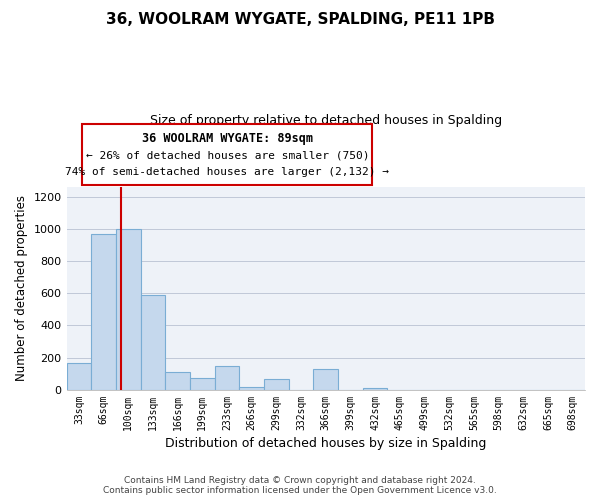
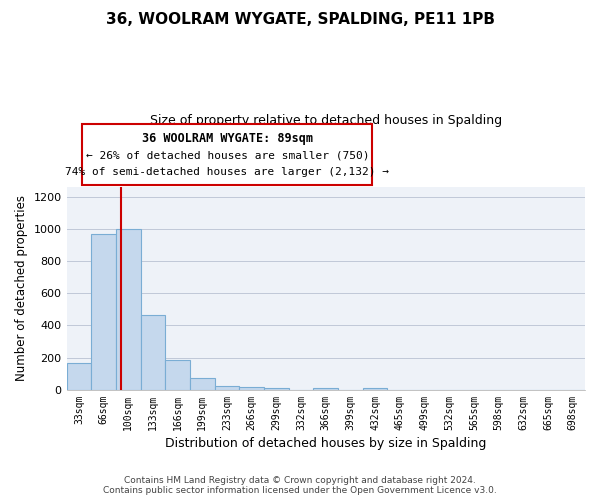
133sqm: 590 -> 460
166sqm: 110 -> 180
233sqm: 150 -> 20
299sqm: 70 -> 10
366sqm: 130 -> 10
